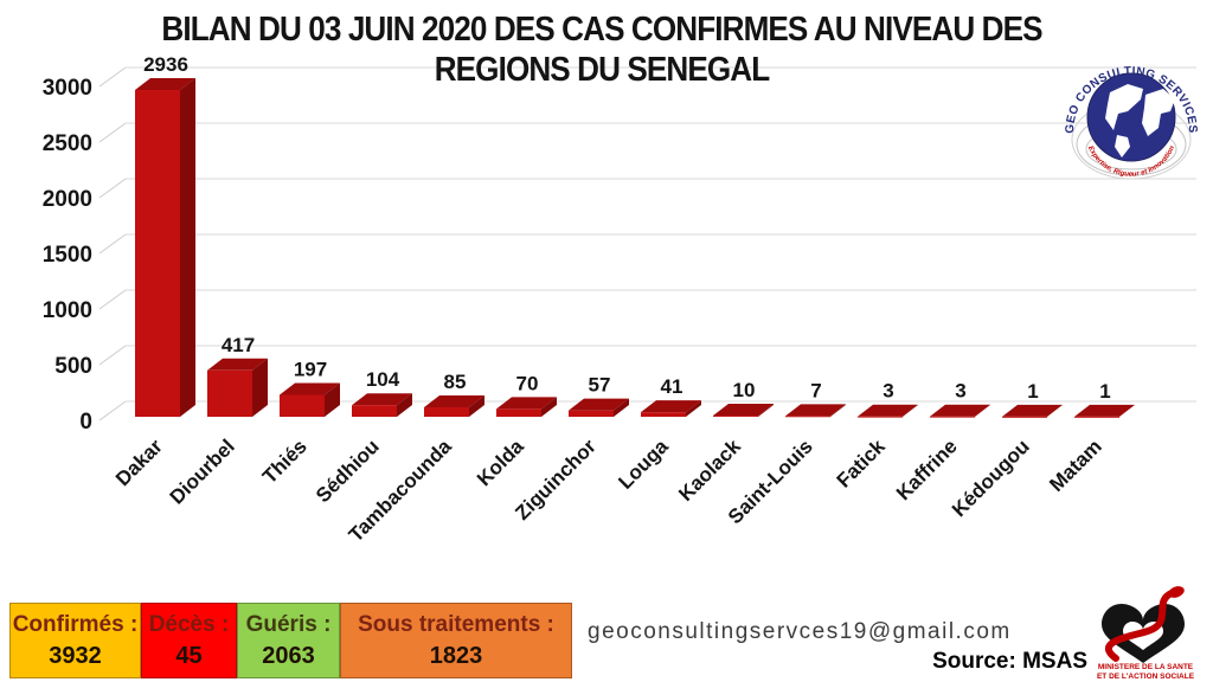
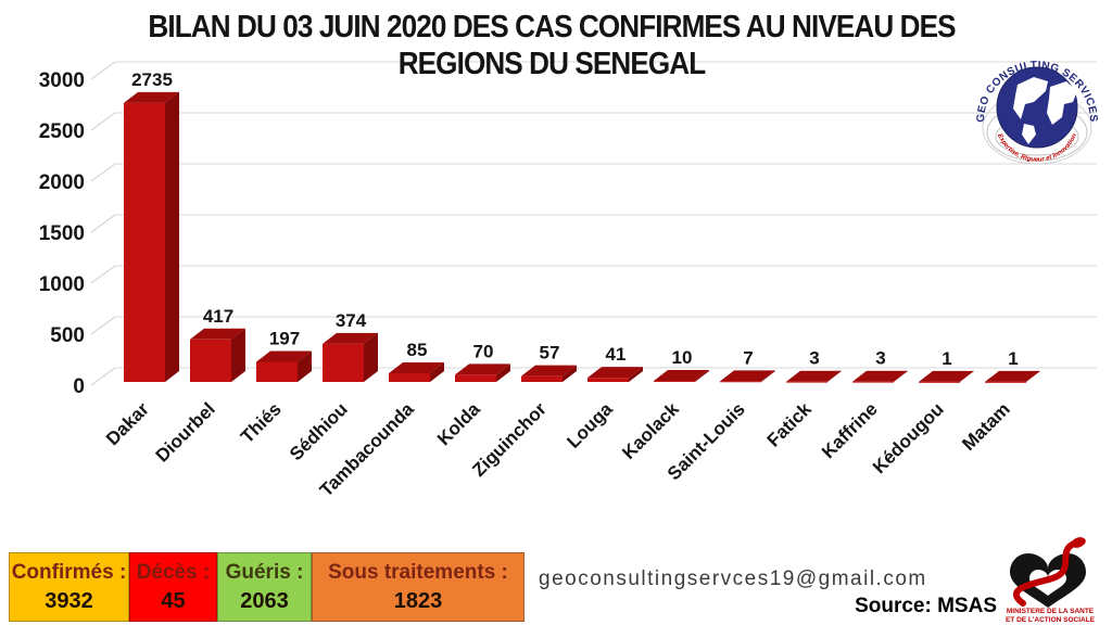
Dakar: 2936 -> 2735
Sédhiou: 104 -> 374
